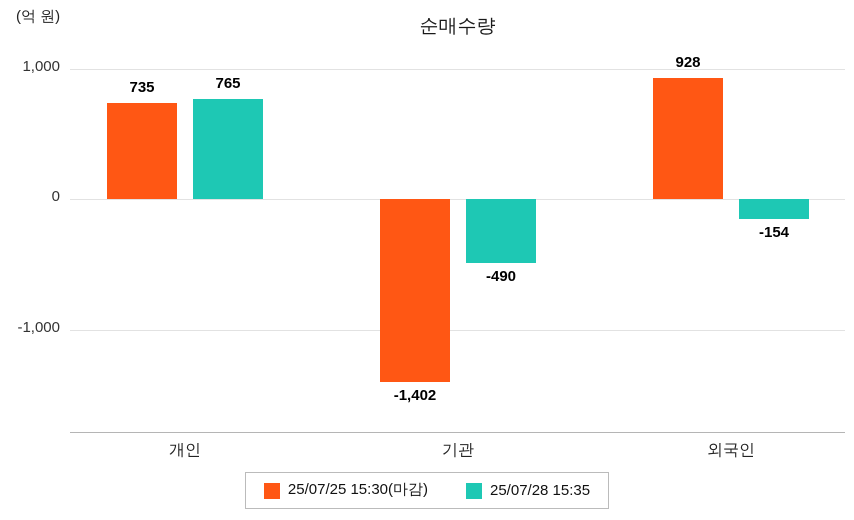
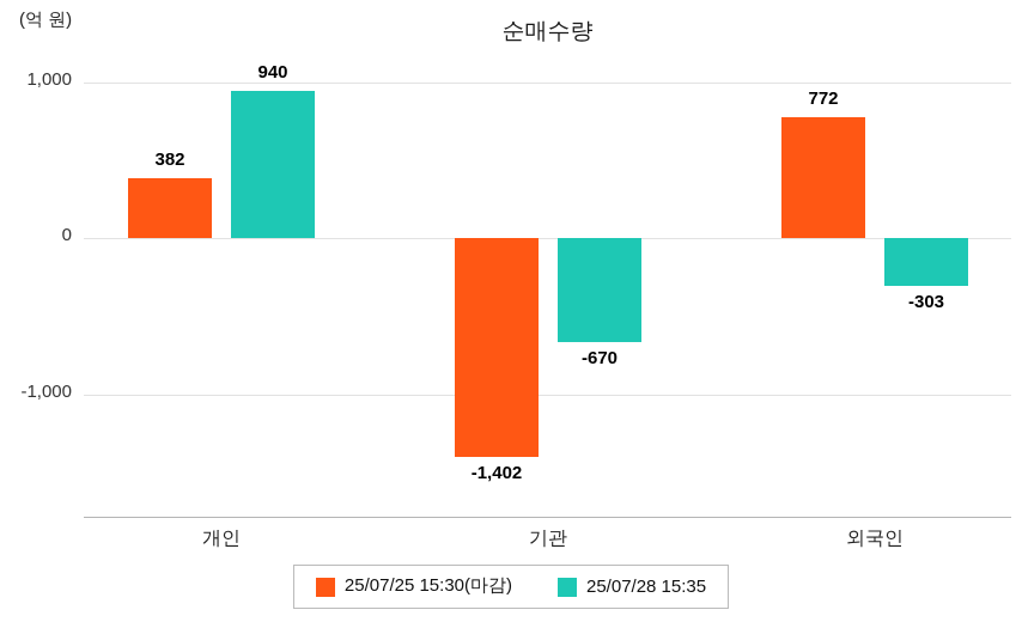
25/07/25 15:30(마감)/개인: 735 -> 382
25/07/28 15:35/개인: 765 -> 940
25/07/28 15:35/기관: -490 -> -670
25/07/25 15:30(마감)/외국인: 928 -> 772
25/07/28 15:35/외국인: -154 -> -303
